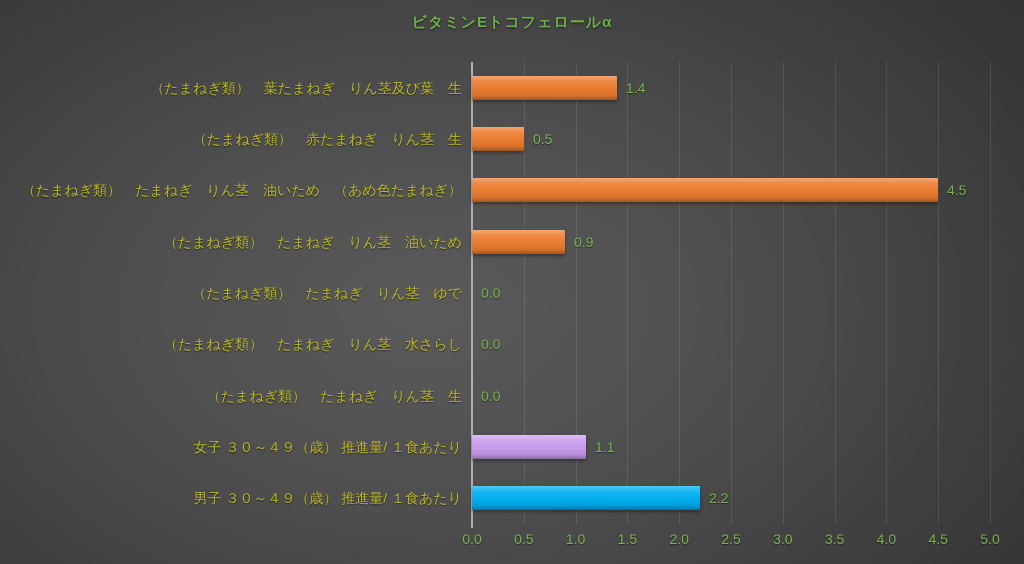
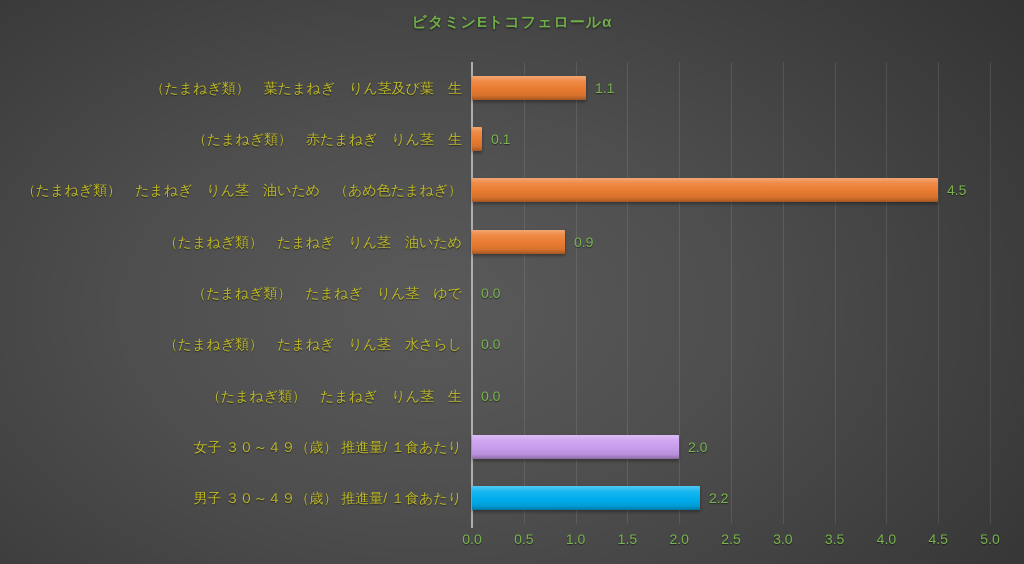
（たまねぎ類） 葉たまねぎ りん茎及び葉 生: 1.4 -> 1.1
（たまねぎ類） 赤たまねぎ りん茎 生: 0.5 -> 0.1
女子 ３０～４９（歳） 推進量/ １食あたり: 1.1 -> 2.0
